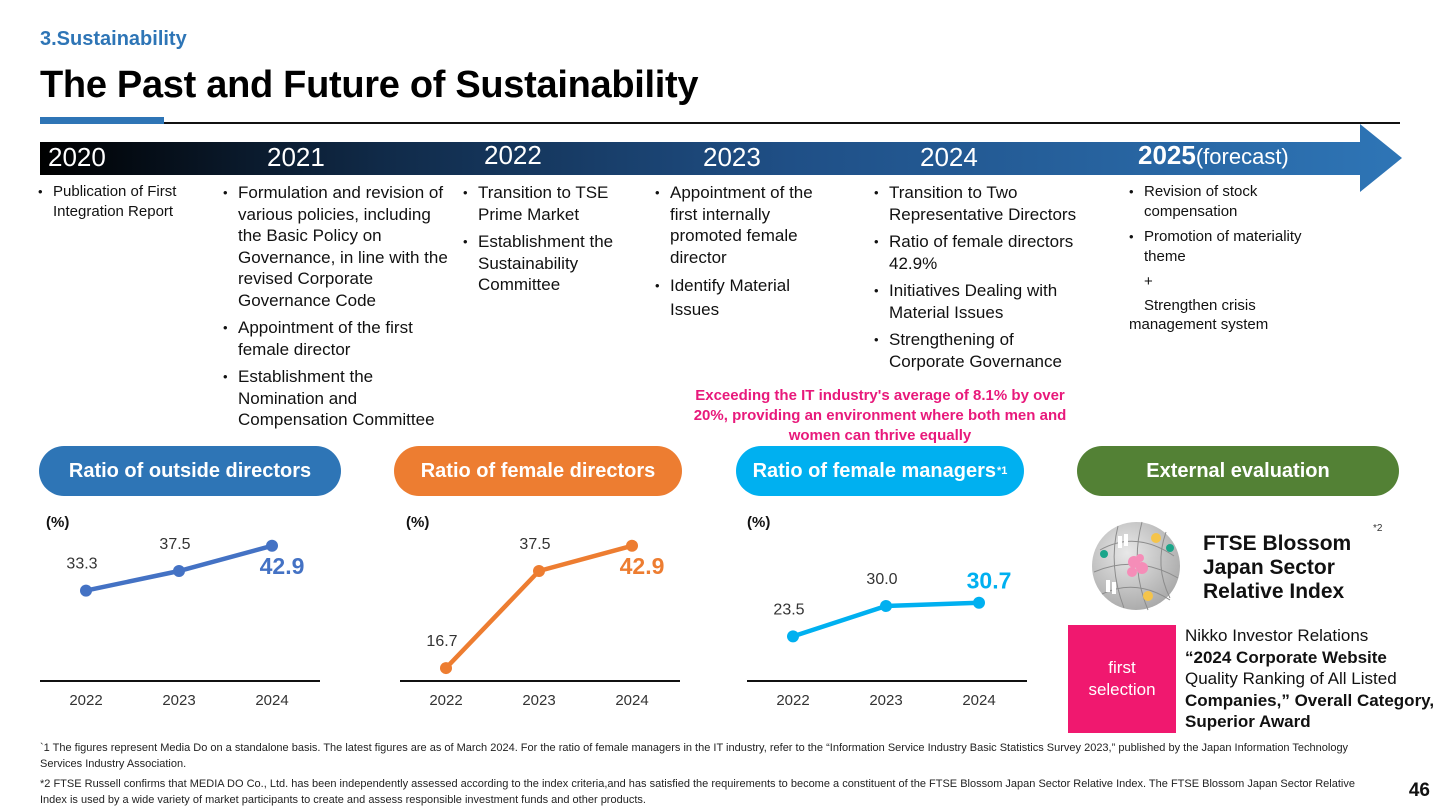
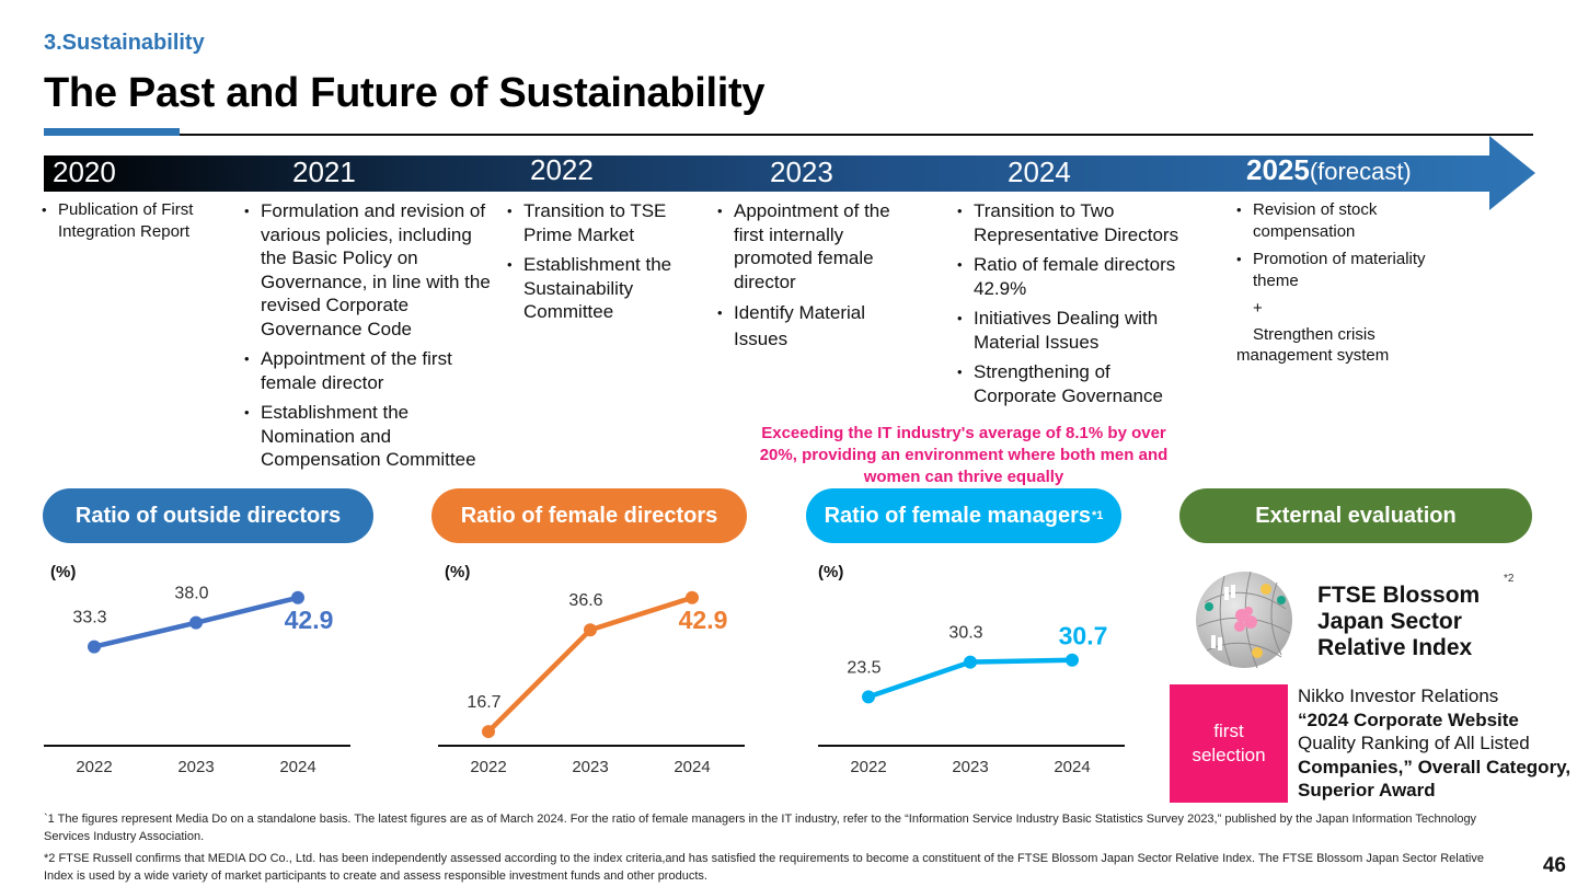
Ratio of outside directors/2023: 37.5 -> 38.0
Ratio of female directors/2023: 37.5 -> 36.6
Ratio of female managers/2023: 30.0 -> 30.3
